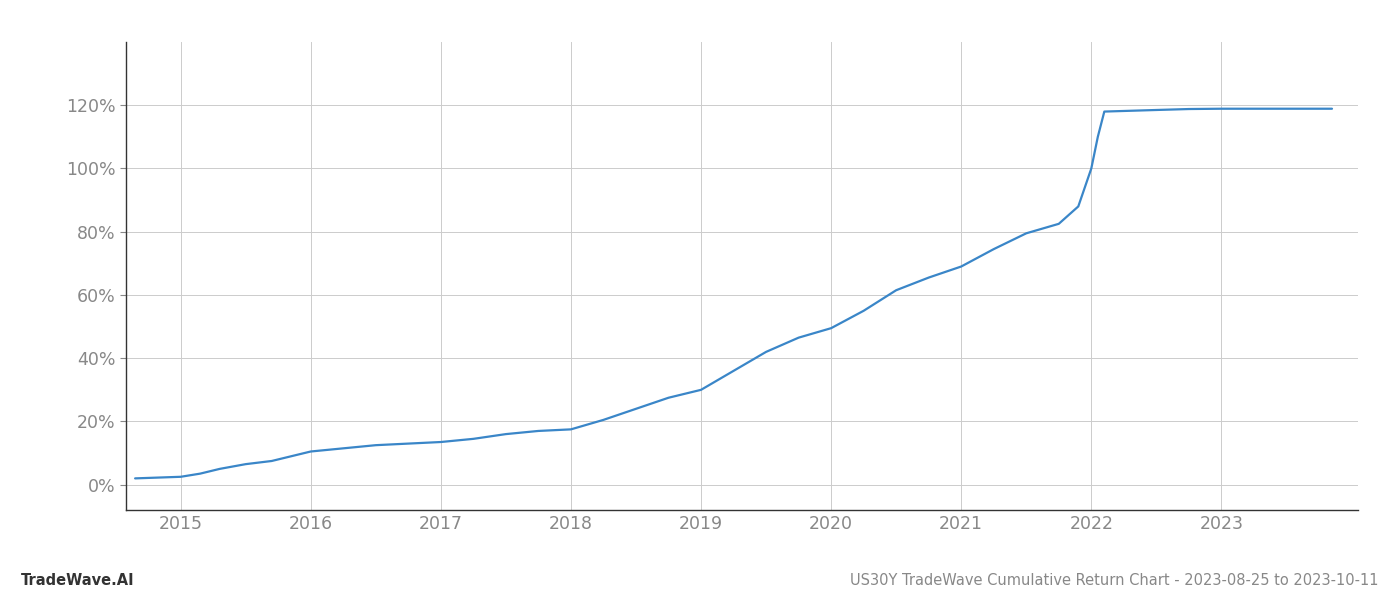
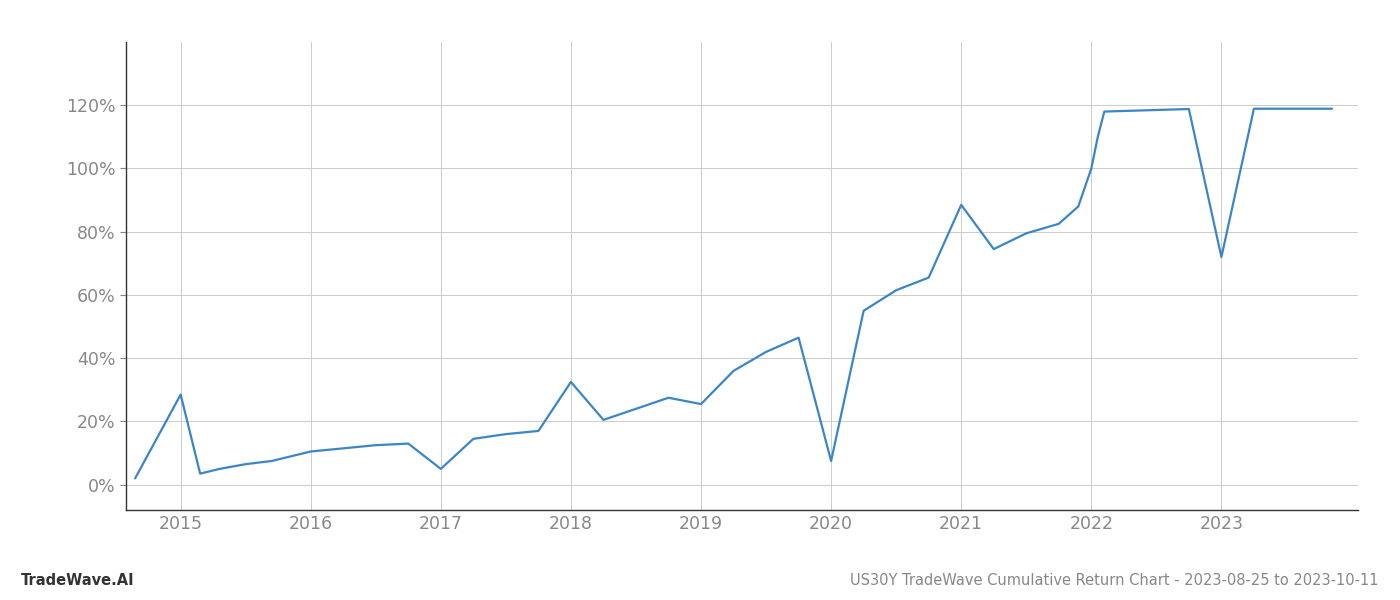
2015: 2.5% -> 28.5%
2017: 13.5% -> 5.0%
2018: 17.5% -> 32.5%
2019: 30.0% -> 25.5%
2020: 49.5% -> 7.5%
2021: 69.0% -> 88.5%
2023: 118.9% -> 72.0%
